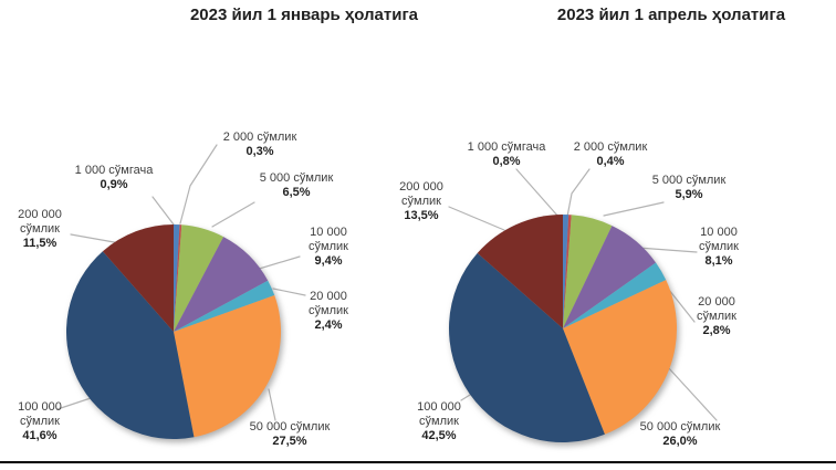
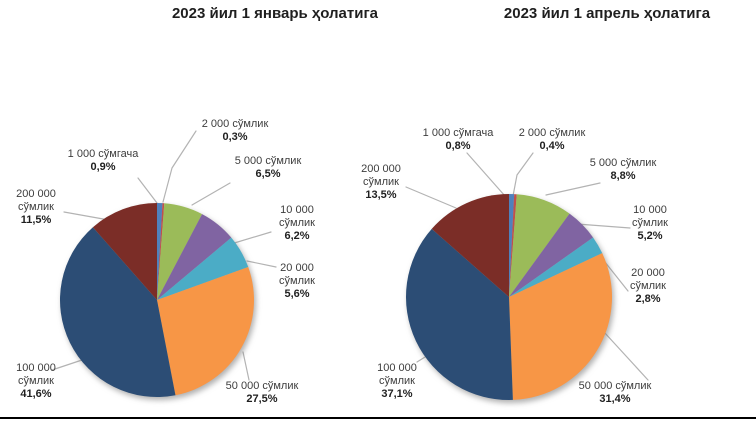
2023 йил 1 январь ҳолатига/10 000 сўмлик: 9,4% -> 6,2%
2023 йил 1 январь ҳолатига/20 000 сўмлик: 2,4% -> 5,6%
2023 йил 1 апрель ҳолатига/5 000 сўмлик: 5,9% -> 8,8%
2023 йил 1 апрель ҳолатига/10 000 сўмлик: 8,1% -> 5,2%
2023 йил 1 апрель ҳолатига/50 000 сўмлик: 26,0% -> 31,4%
2023 йил 1 апрель ҳолатига/100 000 сўмлик: 42,5% -> 37,1%
